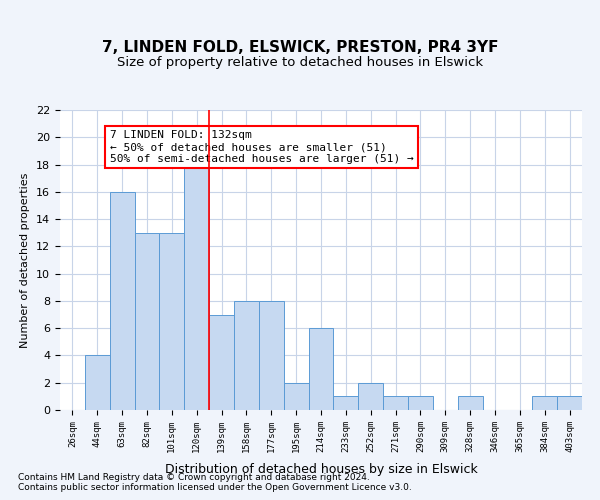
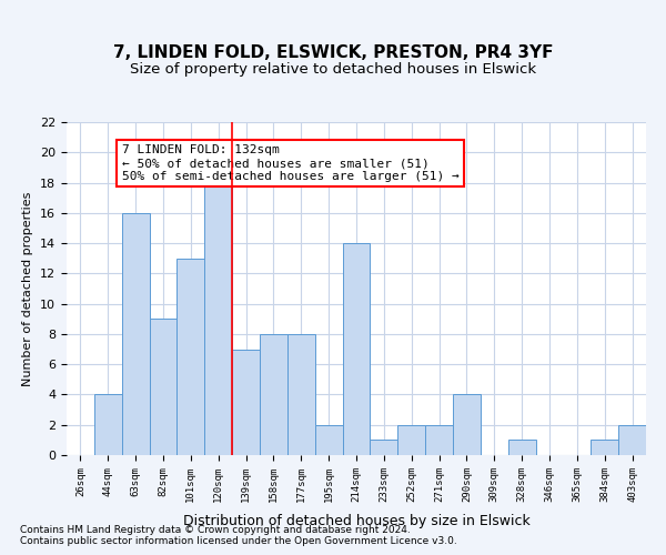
82sqm: 13 -> 9
214sqm: 6 -> 14
271sqm: 1 -> 2
290sqm: 1 -> 4
403sqm: 1 -> 2
